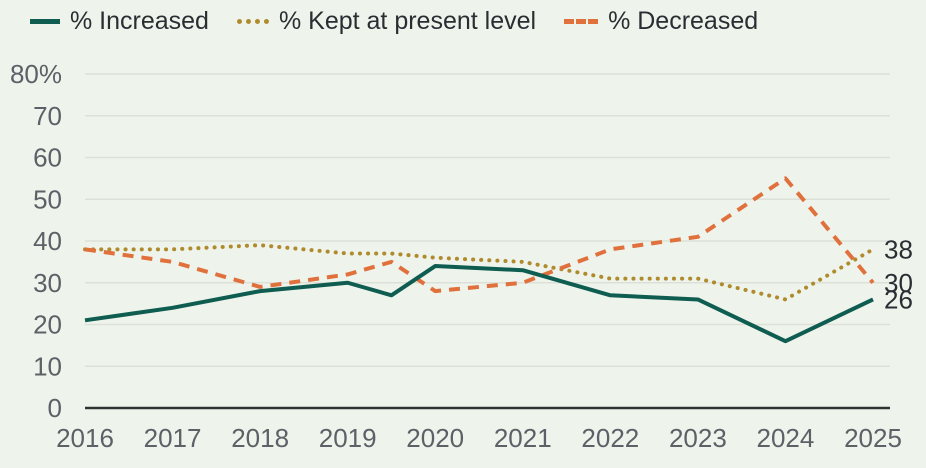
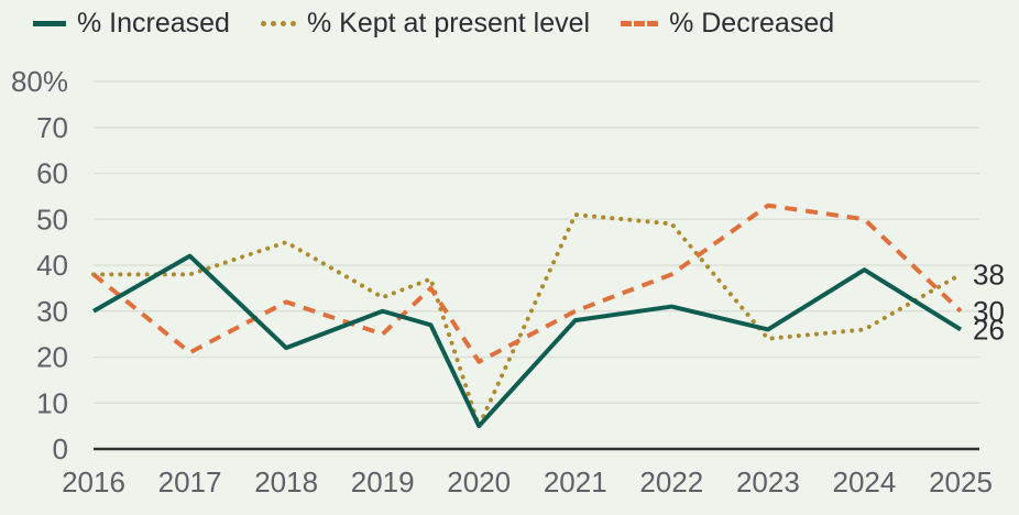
% Increased/2016: 21% -> 30%
% Decreased/2017: 35% -> 21%
% Increased/2017: 24% -> 42%
% Kept at present level/2018: 39% -> 45%
% Decreased/2018: 29% -> 32%
% Increased/2018: 28% -> 22%
% Kept at present level/2019: 37% -> 33%
% Decreased/2019: 32% -> 25%
% Kept at present level/2020: 36% -> 5%
% Decreased/2020: 28% -> 19%
% Increased/2020: 34% -> 5%
% Kept at present level/2021: 35% -> 51%
% Increased/2021: 33% -> 28%
% Kept at present level/2022: 31% -> 49%
% Increased/2022: 27% -> 31%
% Kept at present level/2023: 31% -> 24%
% Decreased/2023: 41% -> 53%
% Decreased/2024: 55% -> 50%
% Increased/2024: 16% -> 39%
